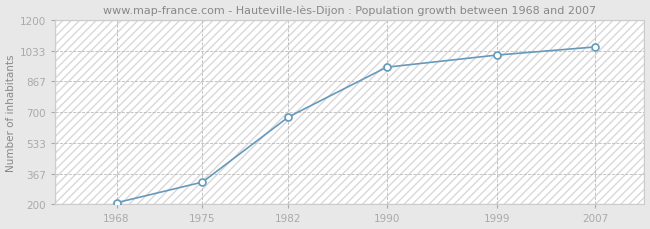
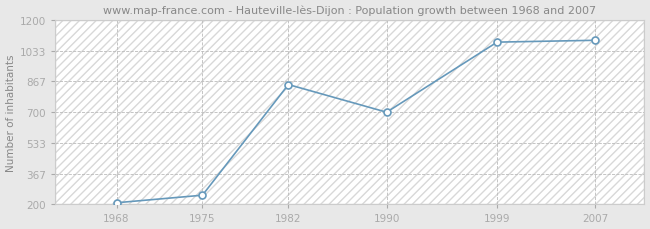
1975: 320 -> 250
1982: 670 -> 850
1990: 940 -> 700
1999: 1010 -> 1080
2007: 1050 -> 1090
